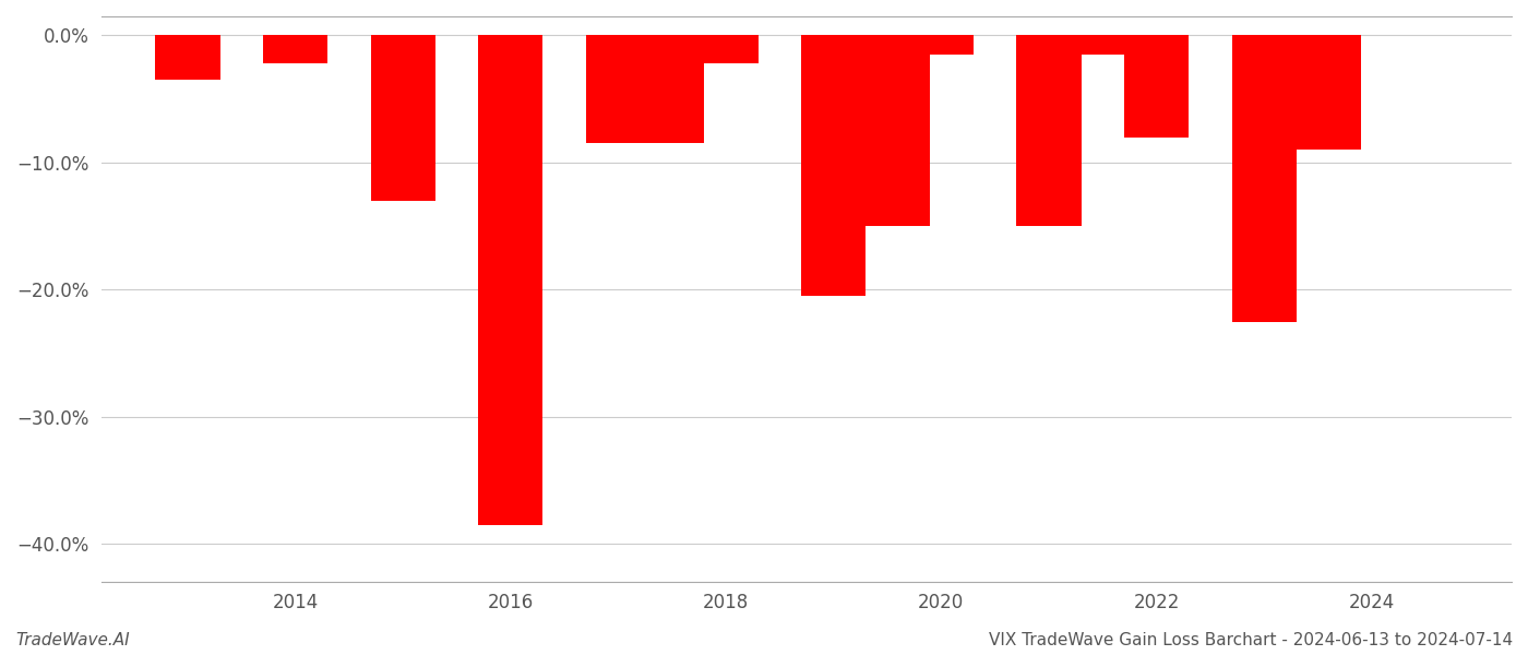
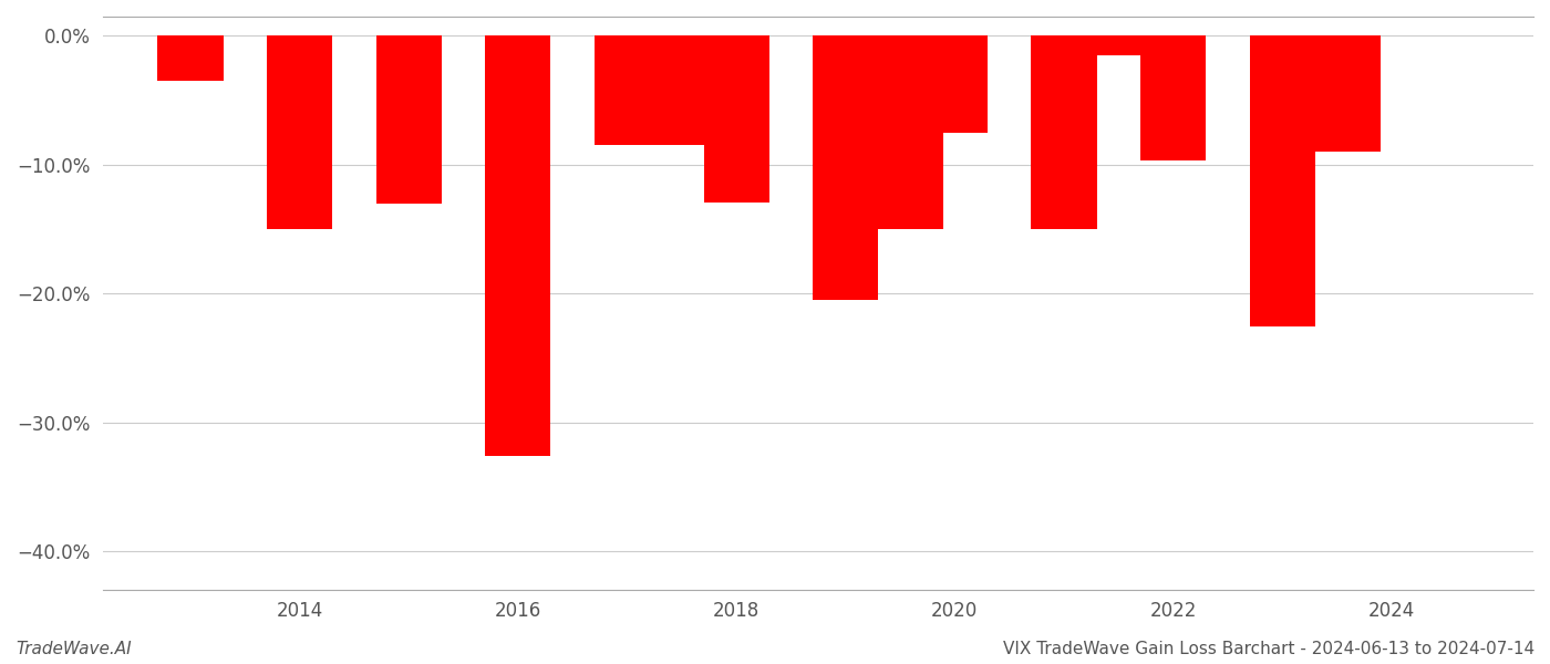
2014: -2.2% -> -15.0%
2016: -38.5% -> -32.6%
2018: -2.2% -> -12.9%
2020: -1.5% -> -7.5%
2022: -8.0% -> -9.7%
